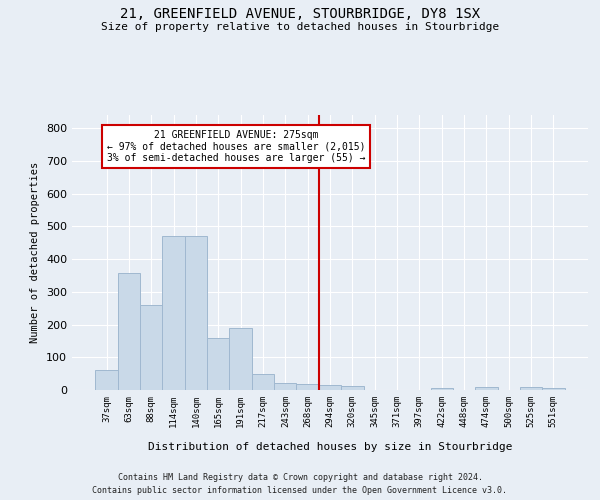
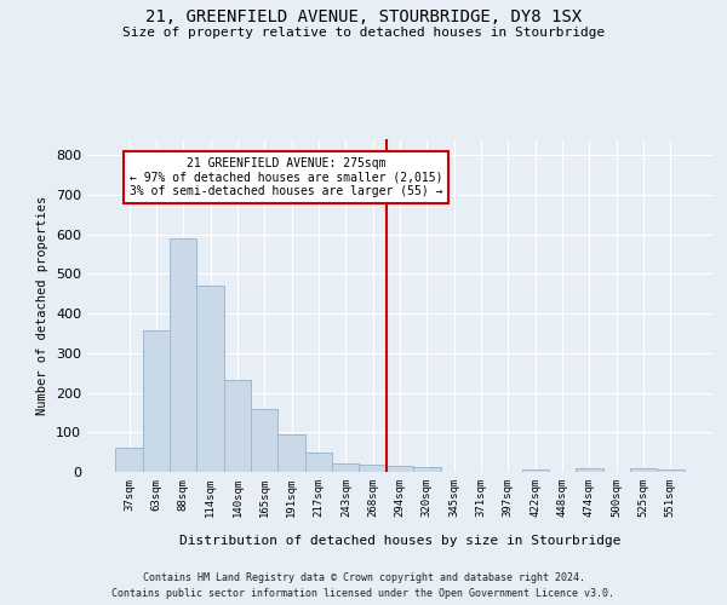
88sqm: 260 -> 590
140sqm: 470 -> 232
191sqm: 190 -> 95
